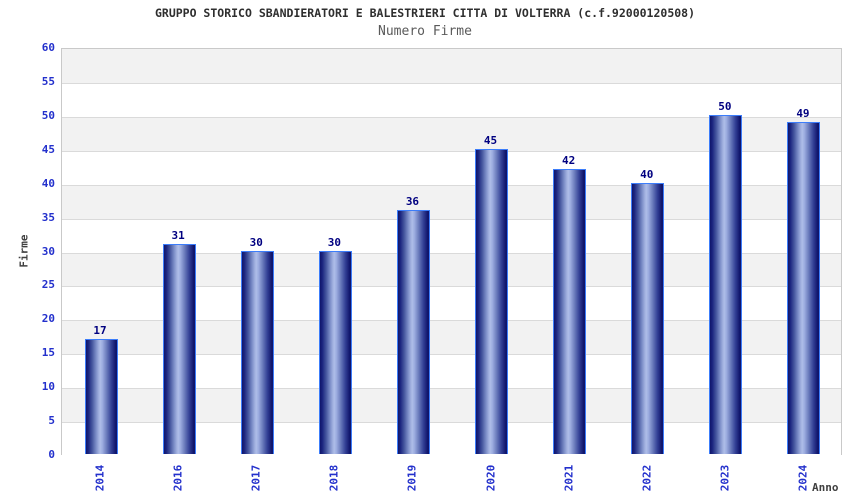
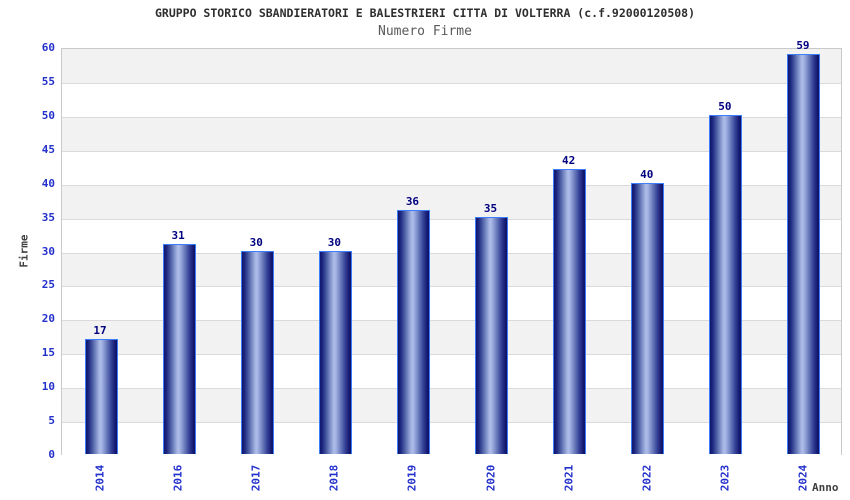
2020: 45 -> 35
2024: 49 -> 59
